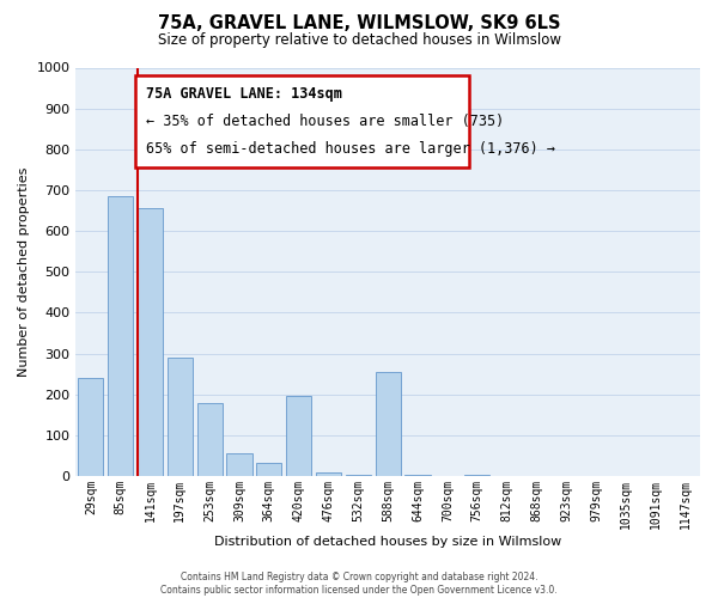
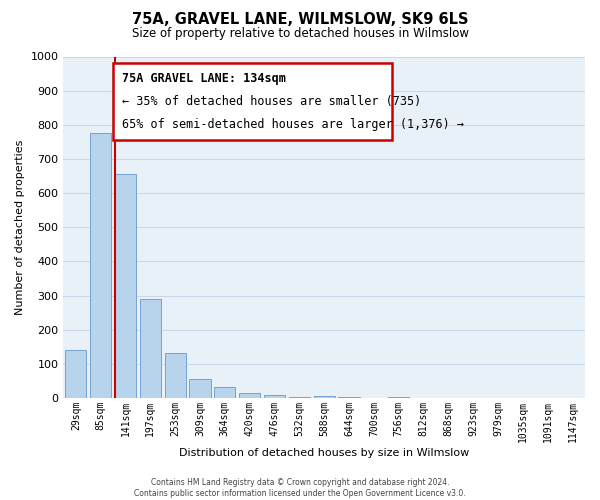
29sqm: 240 -> 140
85sqm: 685 -> 775
253sqm: 180 -> 133
420sqm: 195 -> 15
588sqm: 255 -> 7
